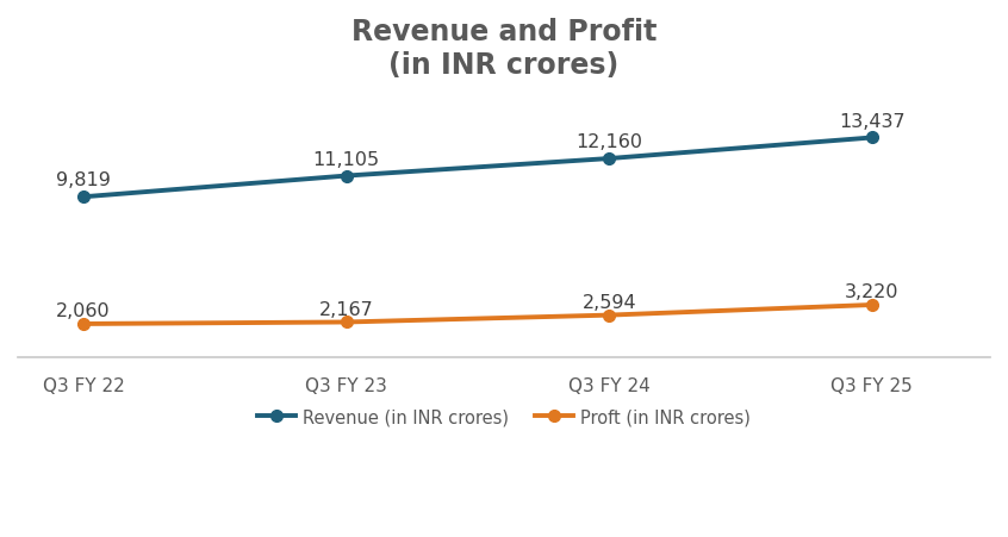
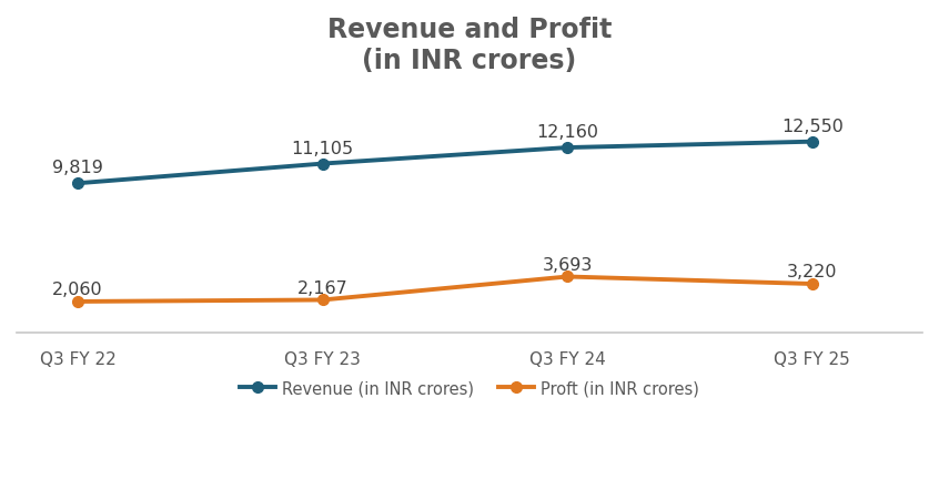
Proft (in INR crores)/Q3 FY 24: 2,594 -> 3,693
Revenue (in INR crores)/Q3 FY 25: 13,437 -> 12,550
